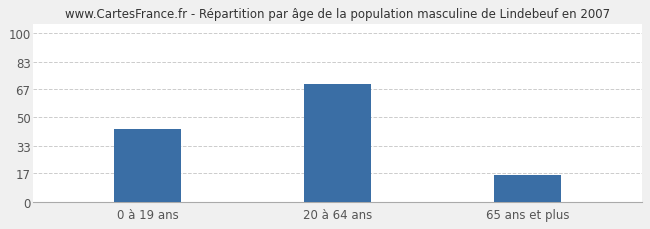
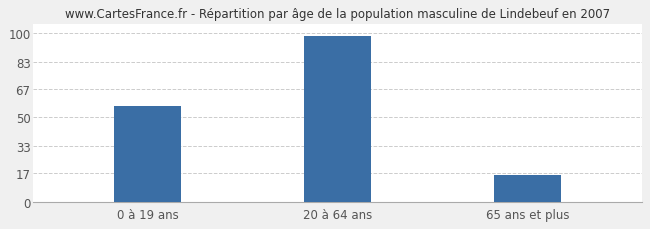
0 à 19 ans: 43 -> 57
20 à 64 ans: 70 -> 98
